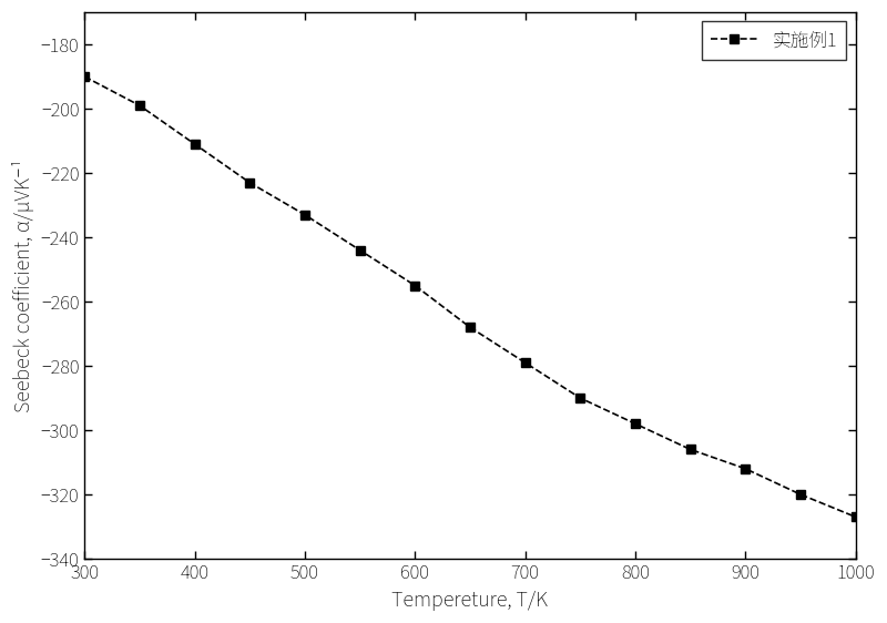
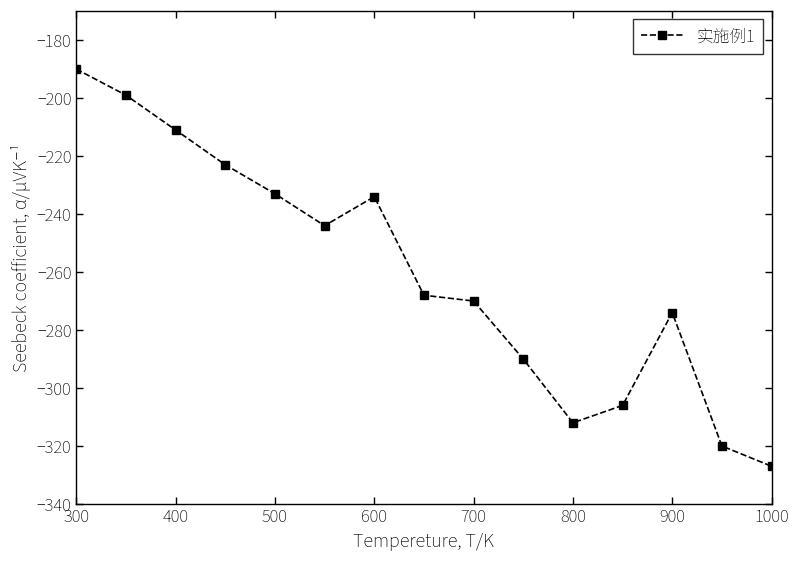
600: -255 -> -234
700: -279 -> -270
800: -298 -> -312
900: -312 -> -274
